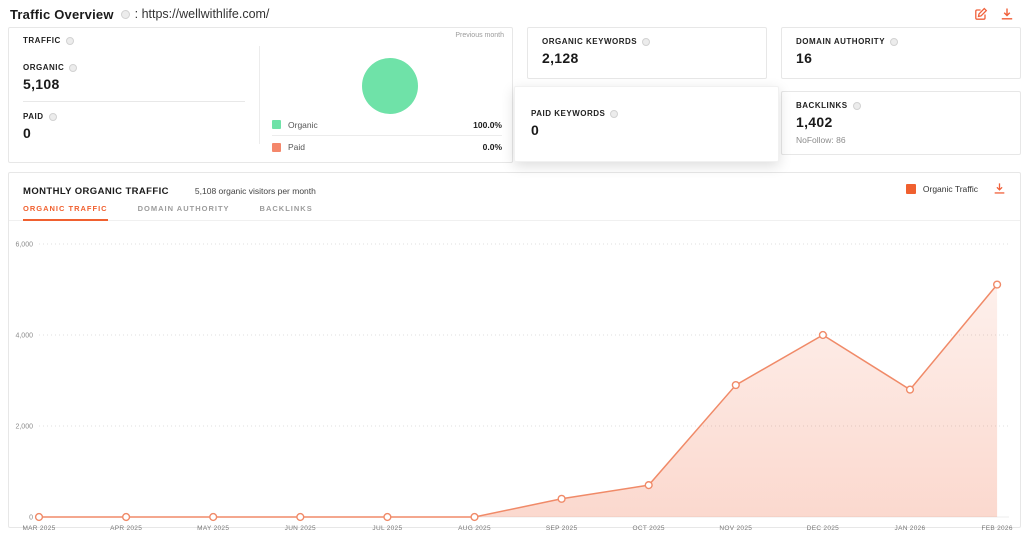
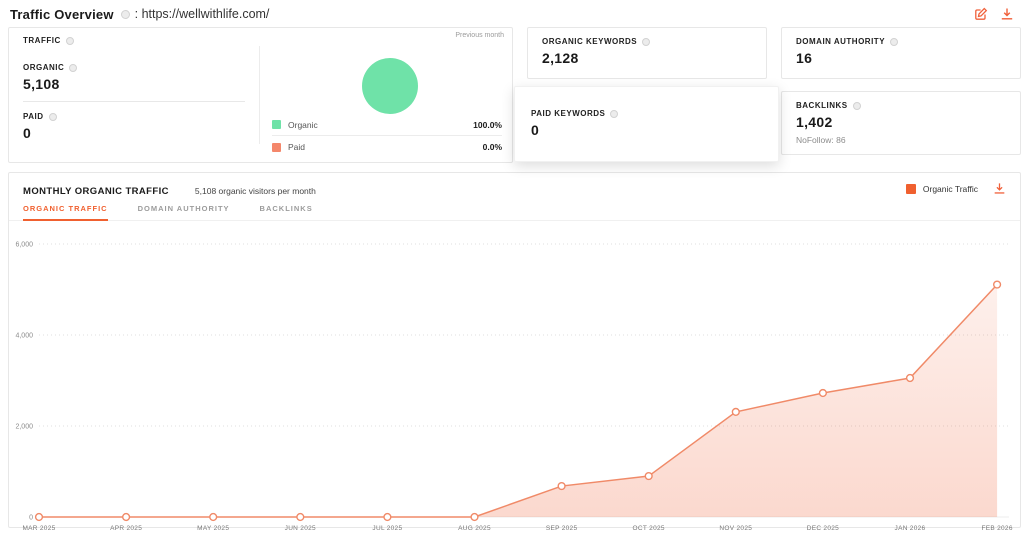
SEP 2025: 400 -> 700
OCT 2025: 700 -> 900
NOV 2025: 2900 -> 2300
DEC 2025: 4000 -> 2700
JAN 2026: 2800 -> 3100
